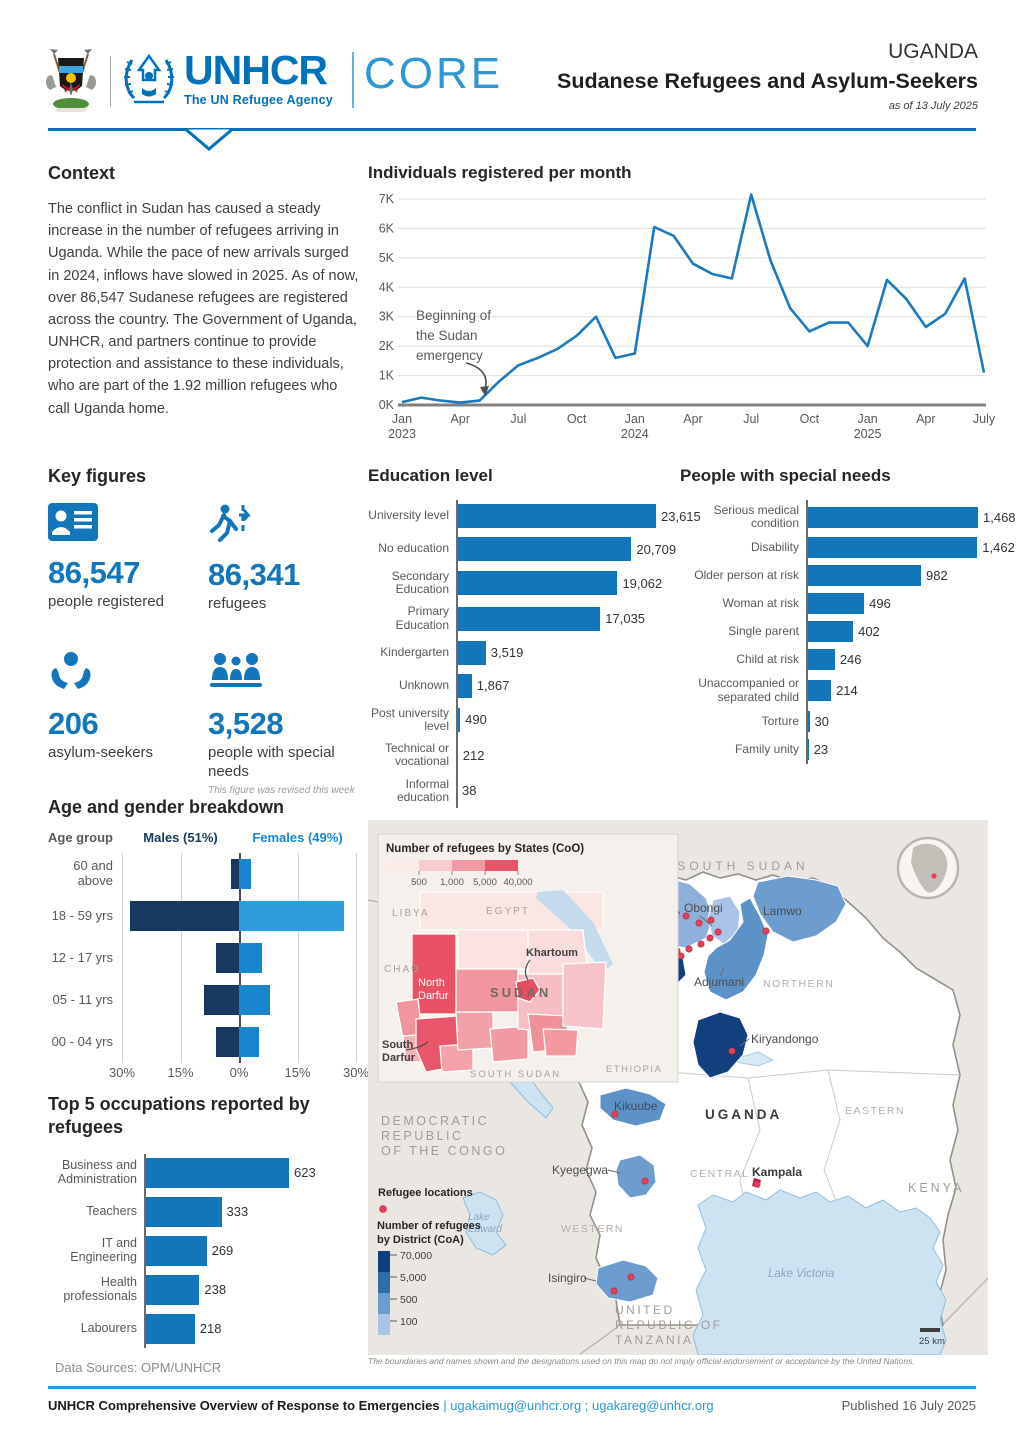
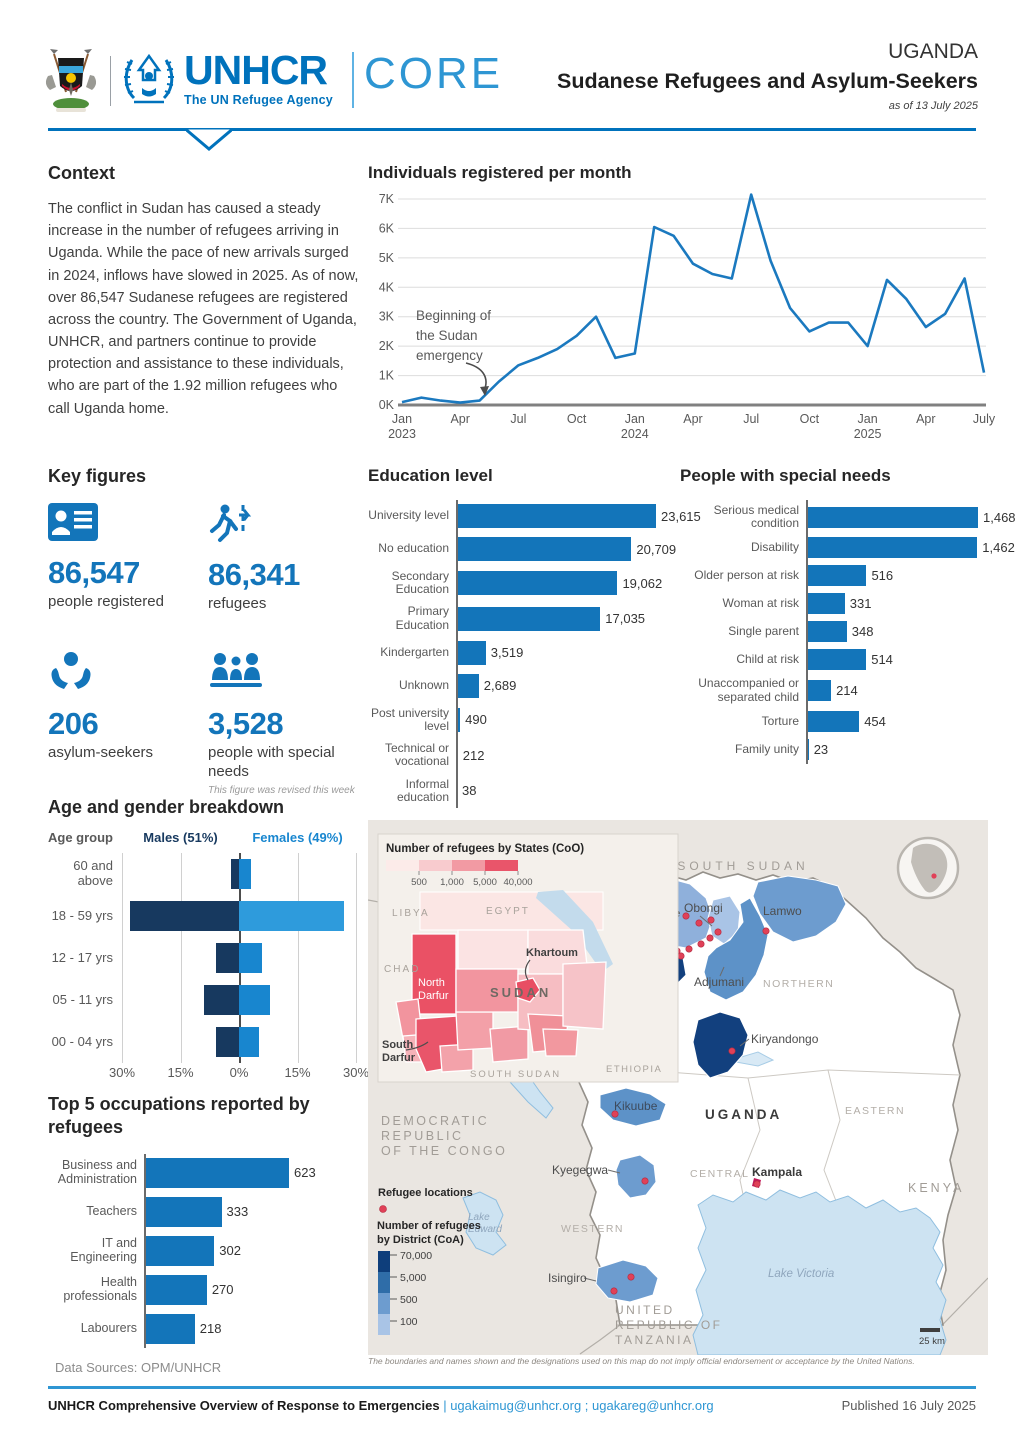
Education level/Unknown: 1,867 -> 2,689
People with special needs/Older person at risk: 982 -> 516
People with special needs/Woman at risk: 496 -> 331
People with special needs/Single parent: 402 -> 348
People with special needs/Child at risk: 246 -> 514
People with special needs/Torture: 30 -> 454
Top 5 occupations reported by refugees/IT and Engineering: 269 -> 302
Top 5 occupations reported by refugees/Health professionals: 238 -> 270
